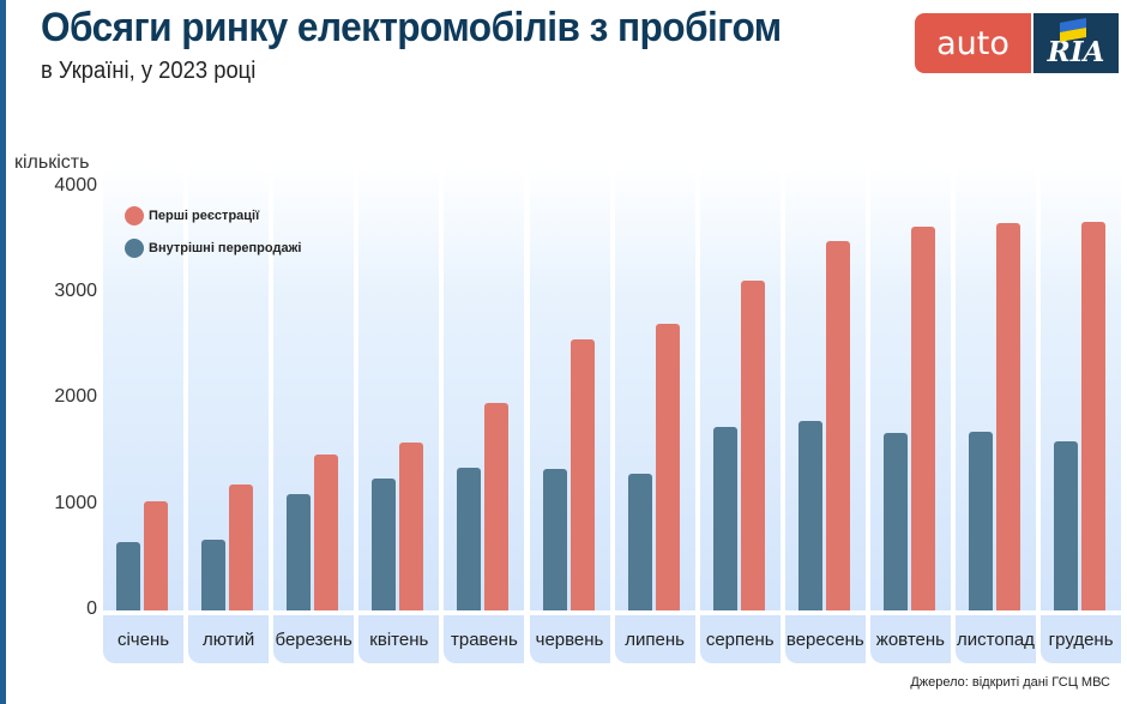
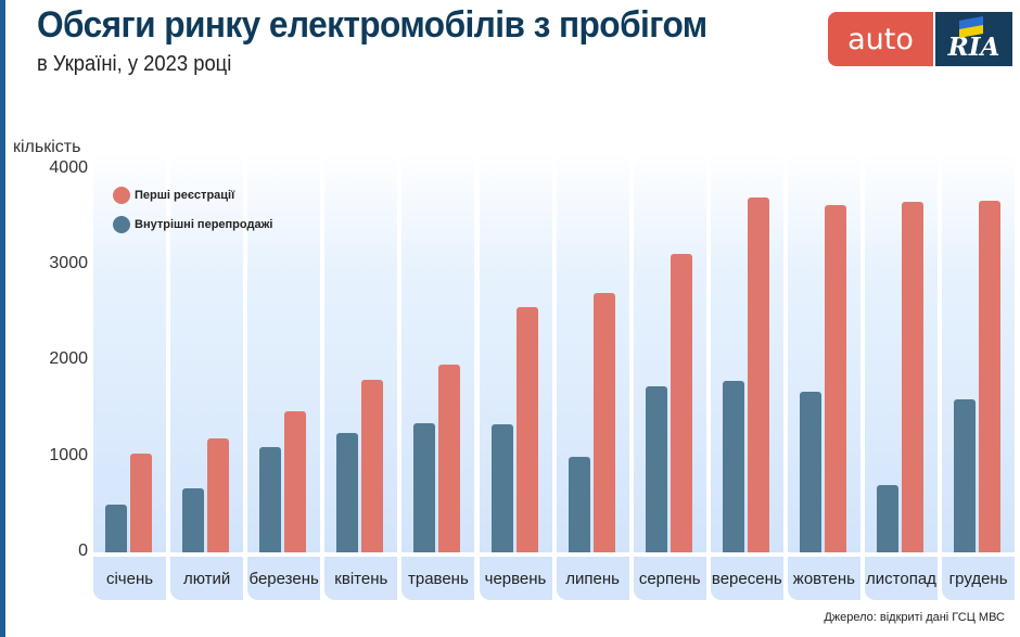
Внутрішні перепродажі/січень: 600 -> 500
Перші реєстрації/квітень: 1600 -> 1800
Внутрішні перепродажі/липень: 1300 -> 1000
Перші реєстрації/вересень: 3500 -> 3700
Внутрішні перепродажі/листопад: 1700 -> 700
